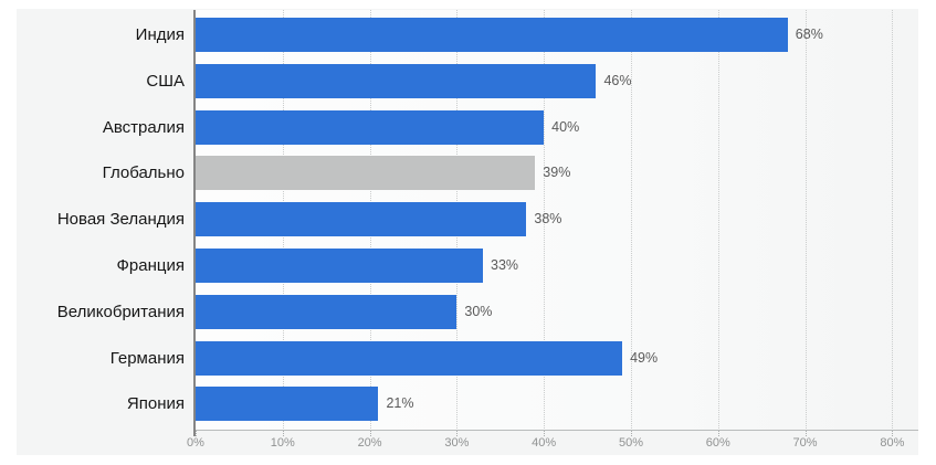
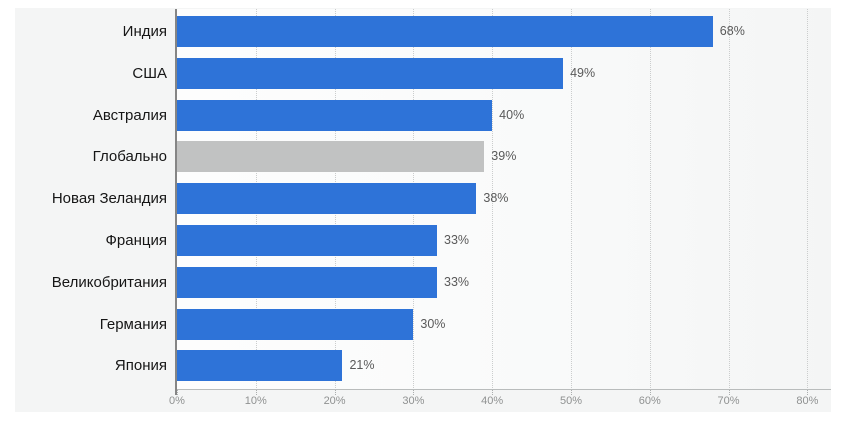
США: 46% -> 49%
Великобритания: 30% -> 33%
Германия: 49% -> 30%
